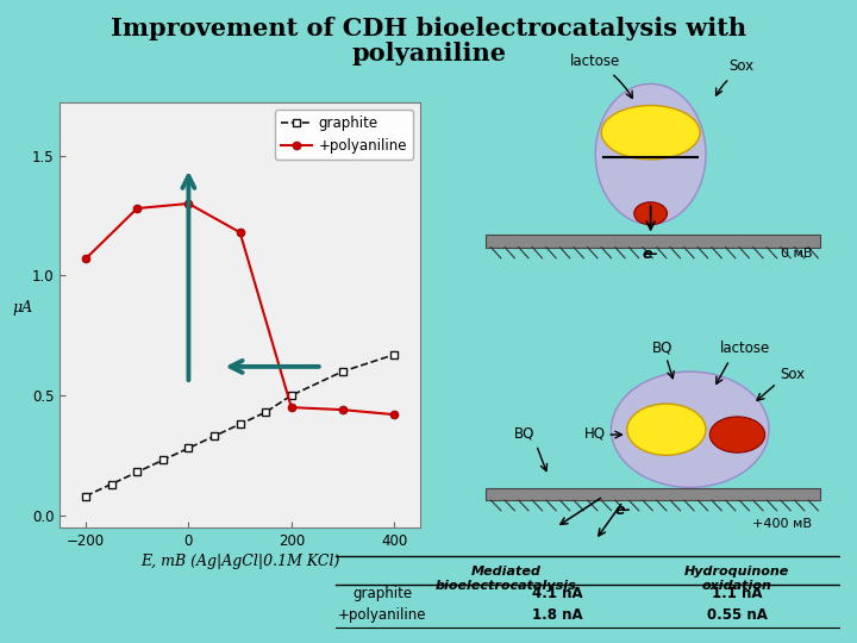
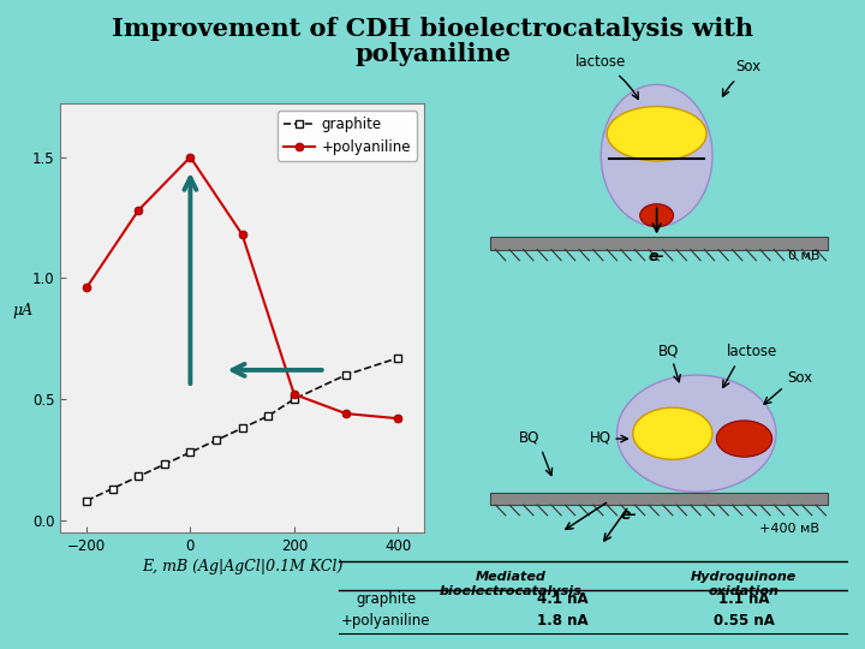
+polyaniline/−200: 1.07 -> 0.96
+polyaniline/0: 1.30 -> 1.50
+polyaniline/200: 0.45 -> 0.52
